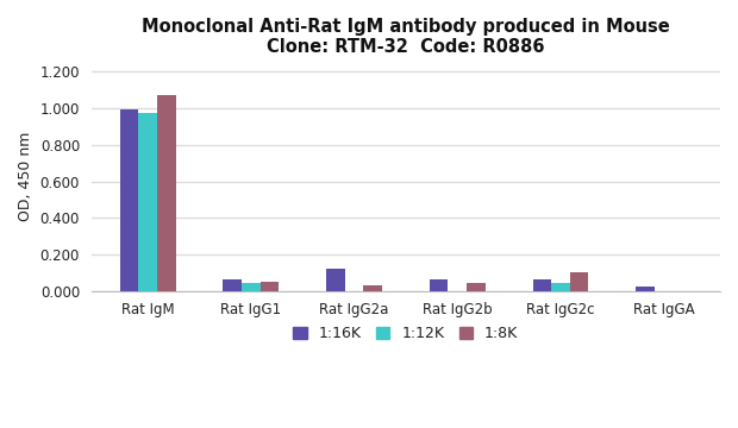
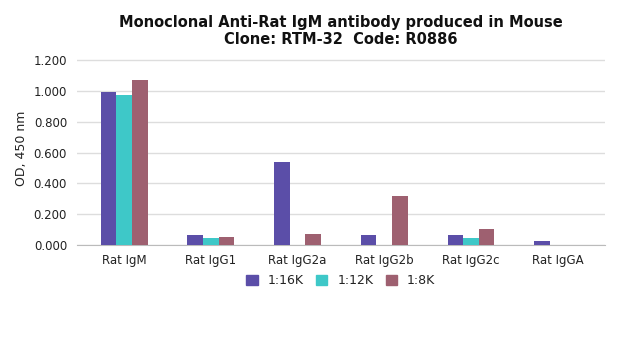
1:16K/Rat IgG2a: 0.12 -> 0.54
1:8K/Rat IgG2a: 0.03 -> 0.07
1:8K/Rat IgG2b: 0.04 -> 0.32
